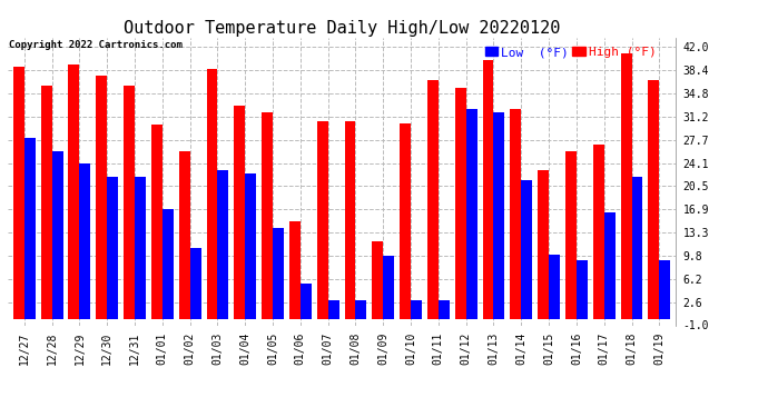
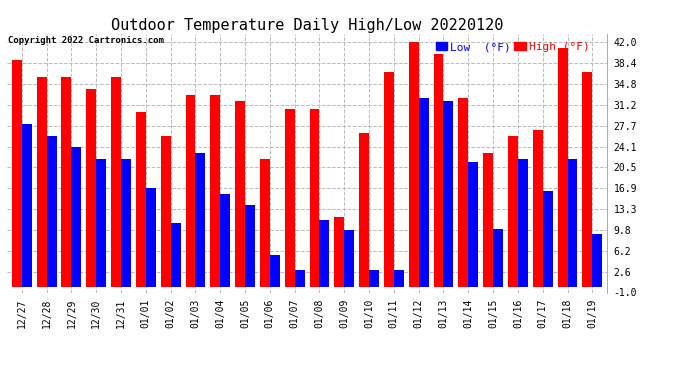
High (°F)/12/29: 39.4 -> 36.0
High (°F)/12/30: 37.6 -> 34.0
High (°F)/01/03: 38.6 -> 33.0
Low (°F)/01/04: 22.4 -> 16.0
High (°F)/01/06: 15.0 -> 22.0
Low (°F)/01/08: 2.8 -> 11.5
High (°F)/01/10: 30.2 -> 26.5
High (°F)/01/12: 35.8 -> 42.0
Low (°F)/01/16: 9.0 -> 22.0
